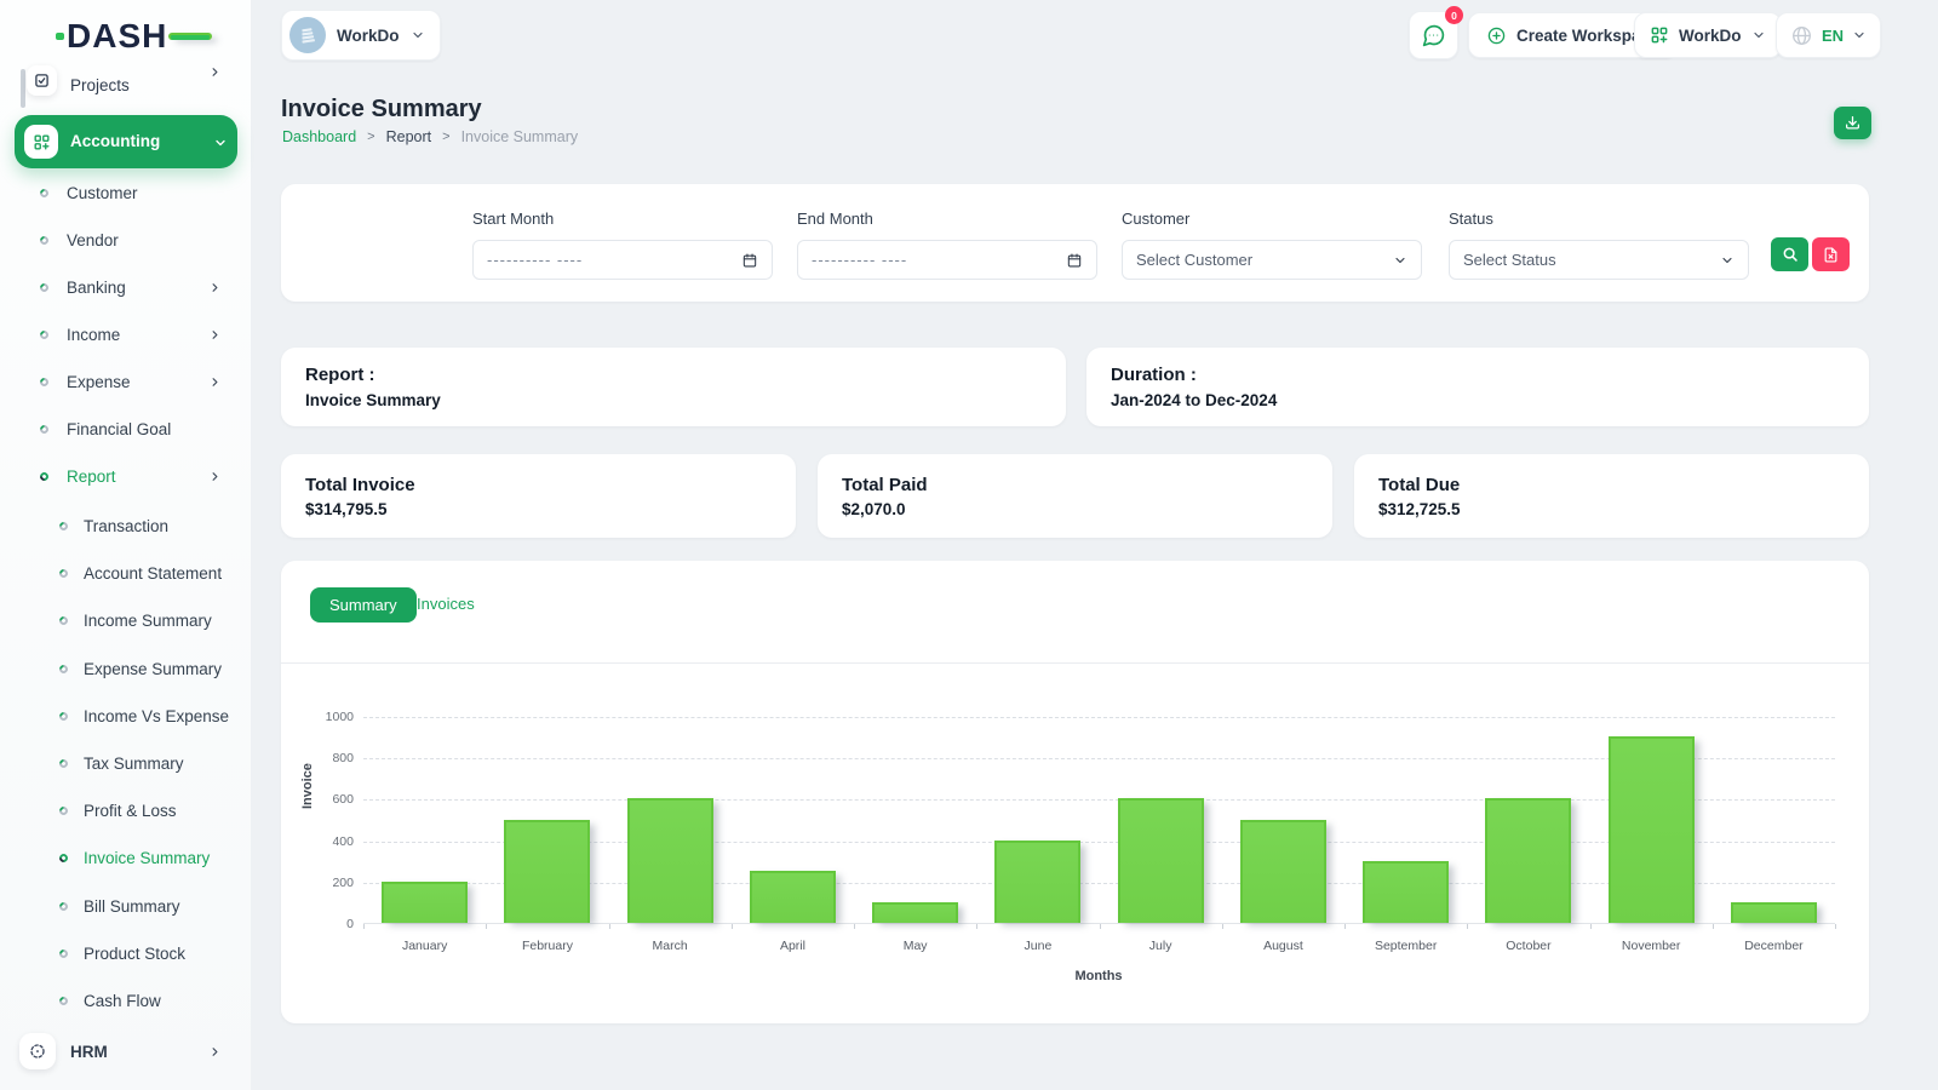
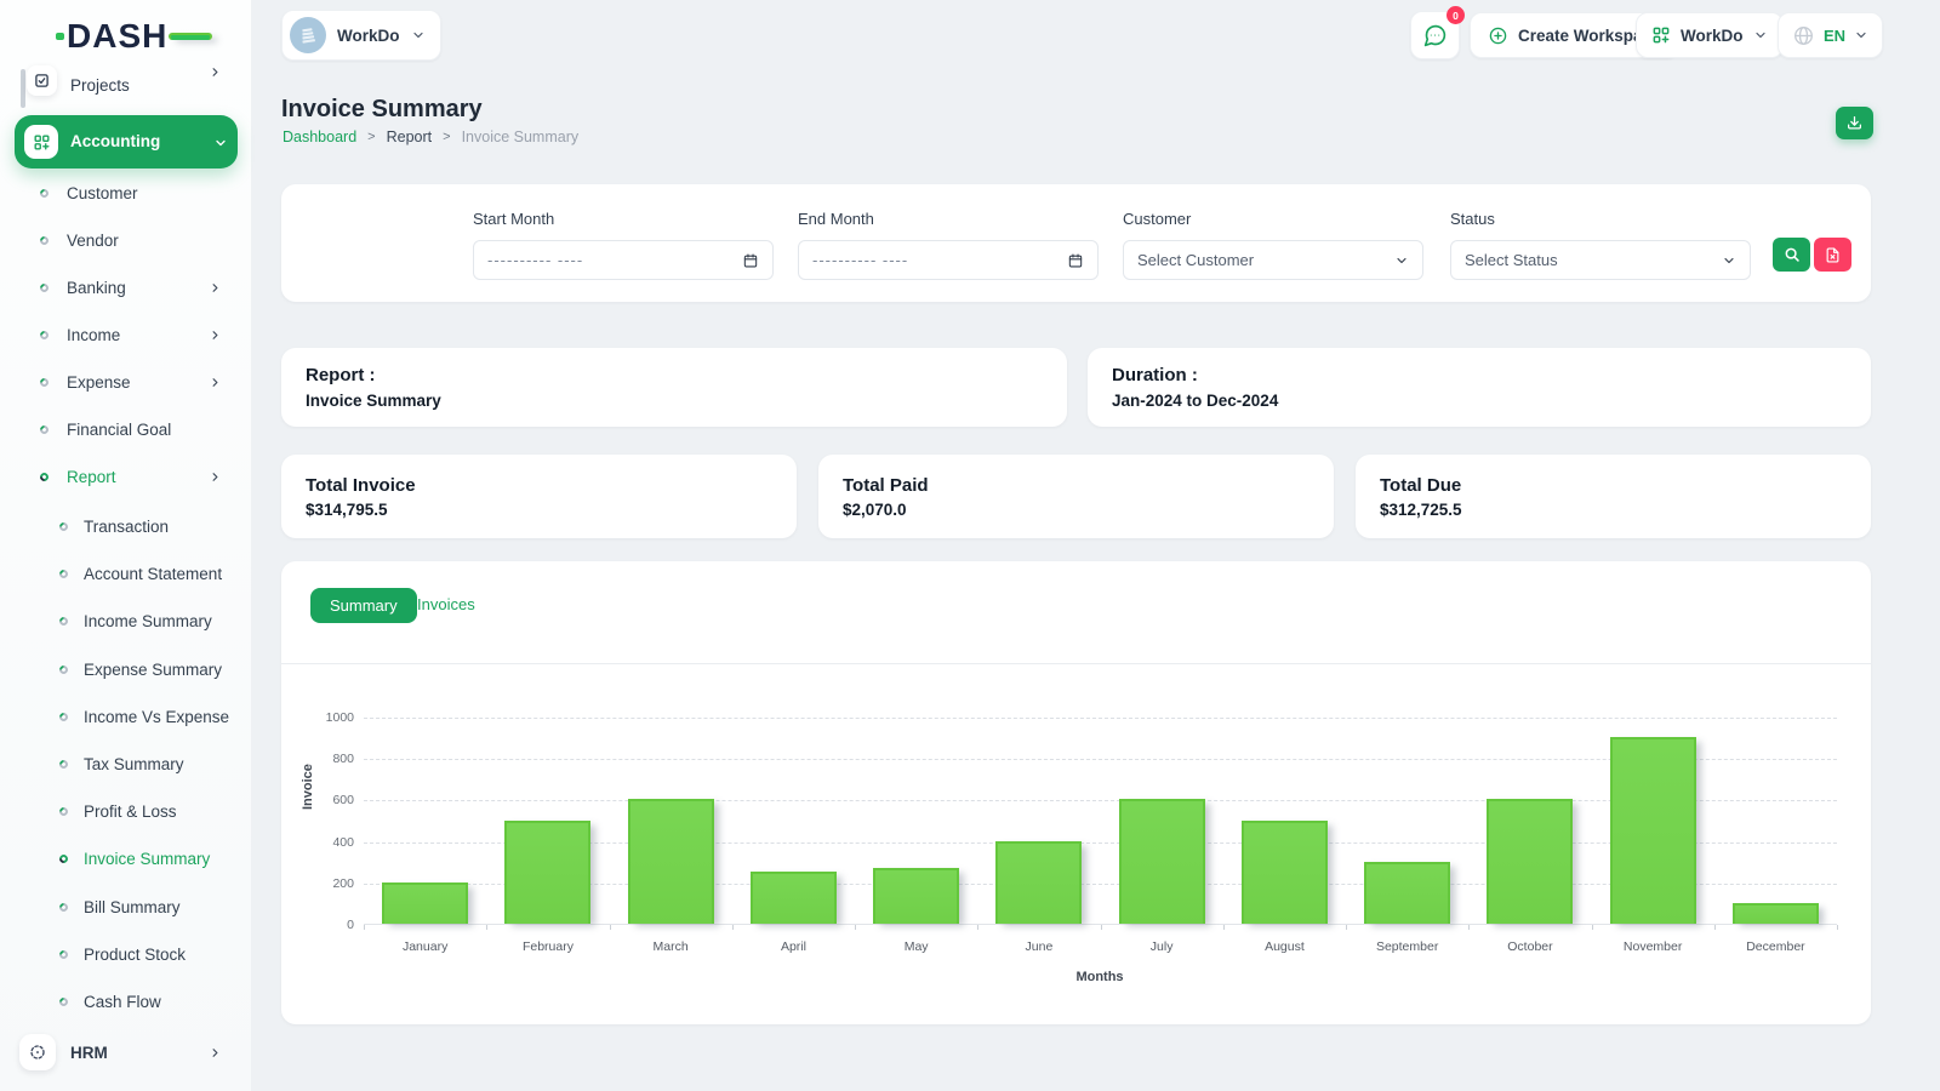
May: 100 -> 270
